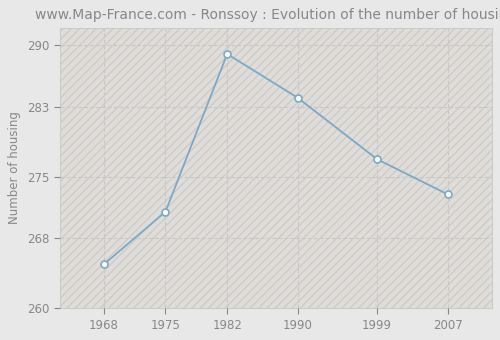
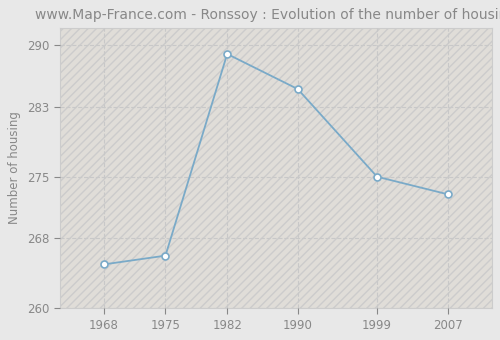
1975: 271 -> 266
1990: 284 -> 285
1999: 277 -> 275
